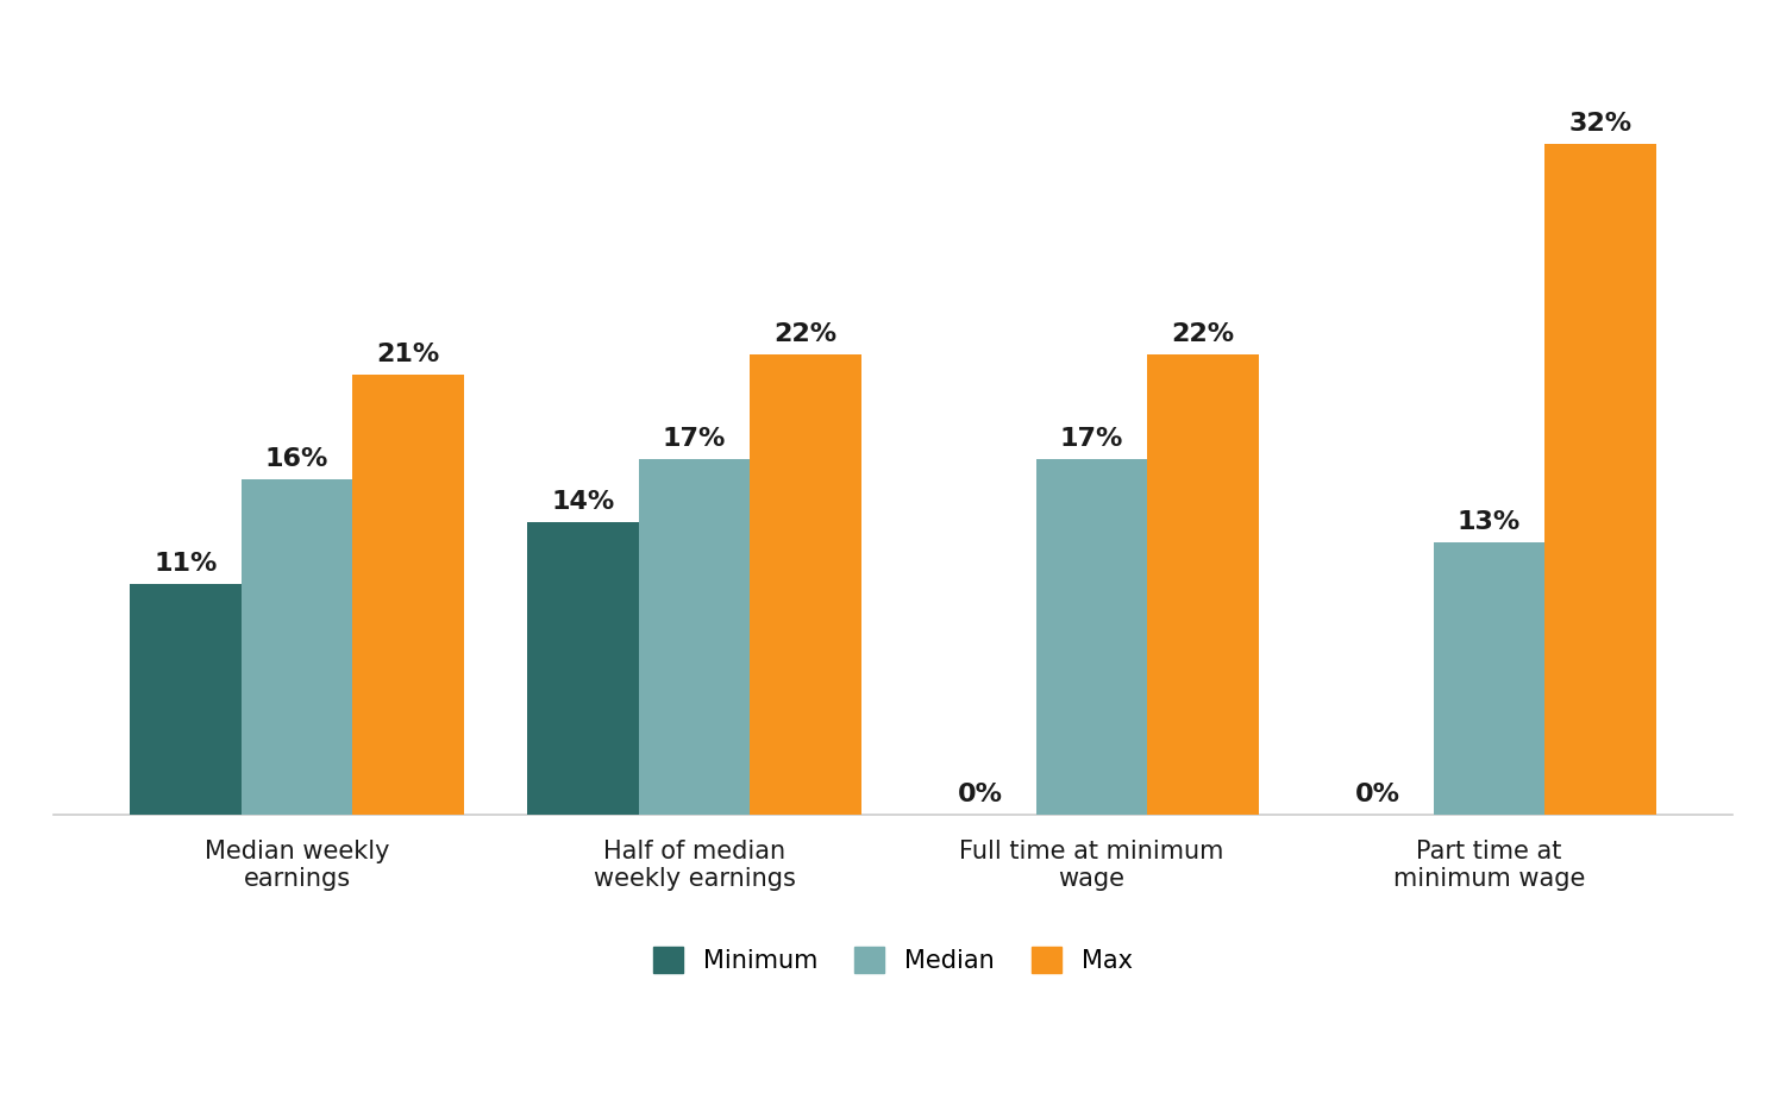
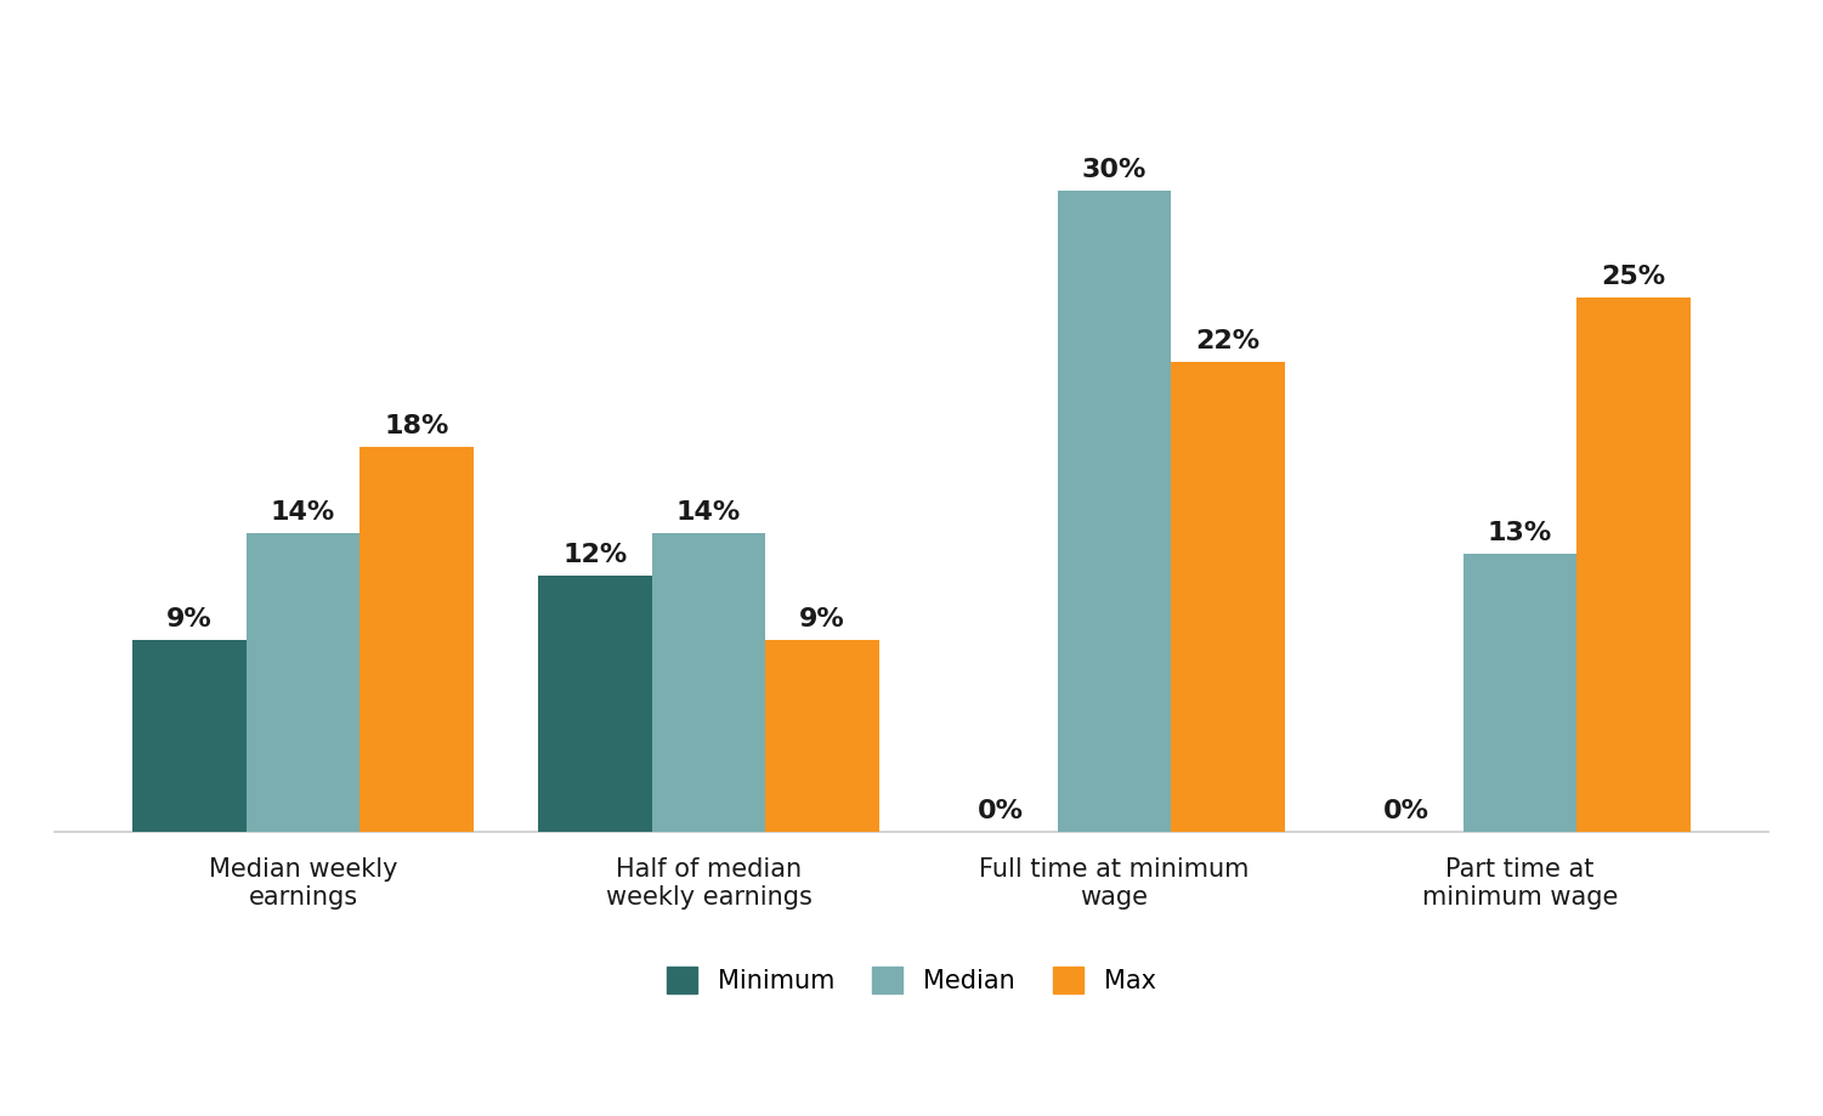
Minimum/Median weekly earnings: 11% -> 9%
Median/Median weekly earnings: 16% -> 14%
Max/Median weekly earnings: 21% -> 18%
Minimum/Half of median weekly earnings: 14% -> 12%
Median/Half of median weekly earnings: 17% -> 14%
Max/Half of median weekly earnings: 22% -> 9%
Median/Full time at minimum wage: 17% -> 30%
Max/Part time at minimum wage: 32% -> 25%
